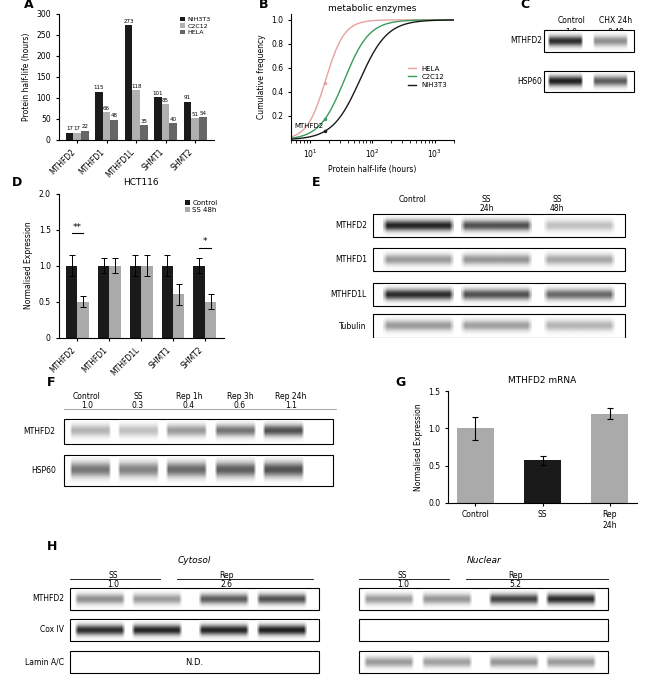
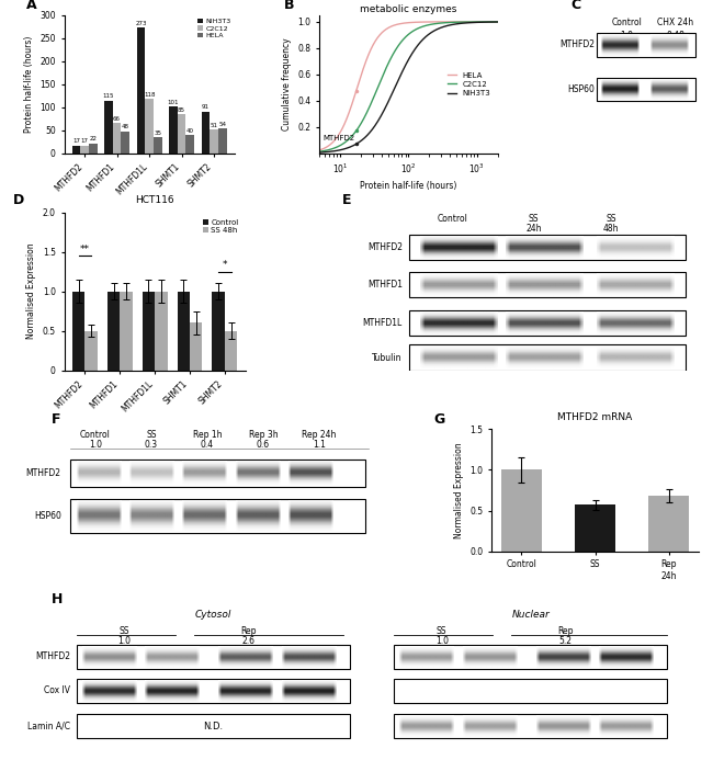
MTHFD2 mRNA/Rep 24h: 1.20 -> 0.68
